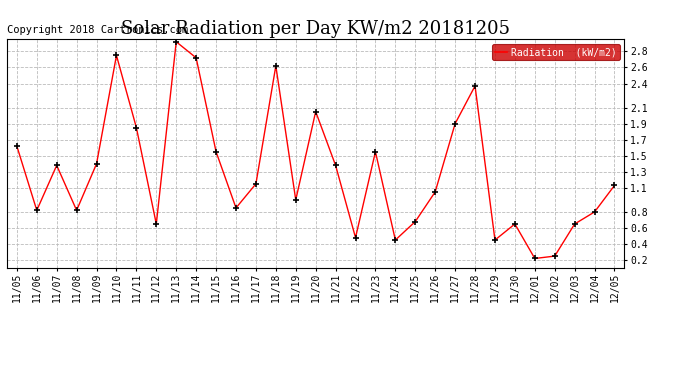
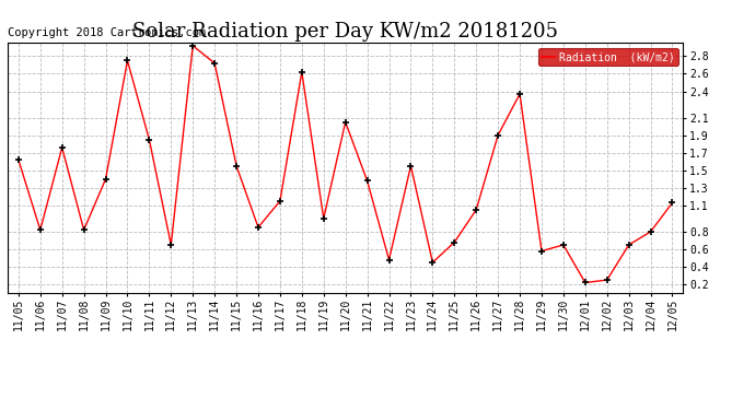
11/07: 1.38 -> 1.76
11/29: 0.45 -> 0.58
